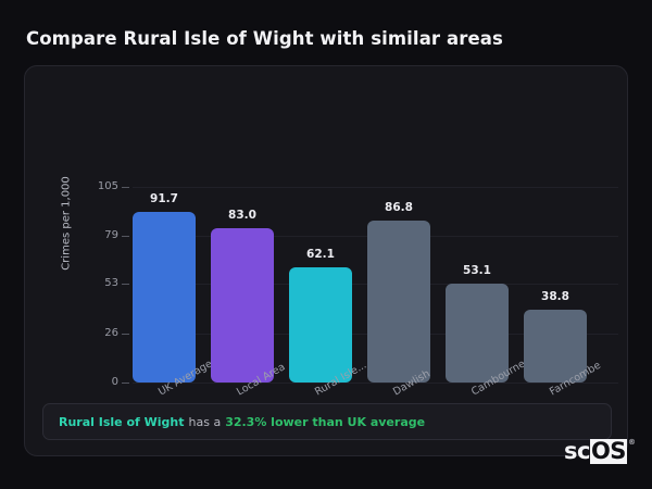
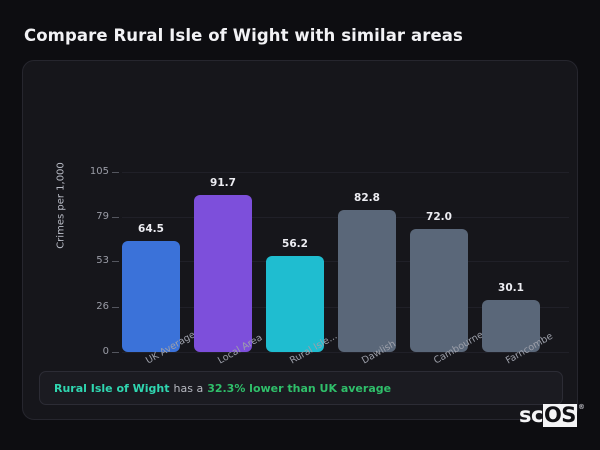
UK Average: 91.7 -> 64.5
Local Area: 83.0 -> 91.7
Rural Isle...: 62.1 -> 56.2
Dawlish: 86.8 -> 82.8
Cambourne: 53.1 -> 72.0
Farncombe: 38.8 -> 30.1
